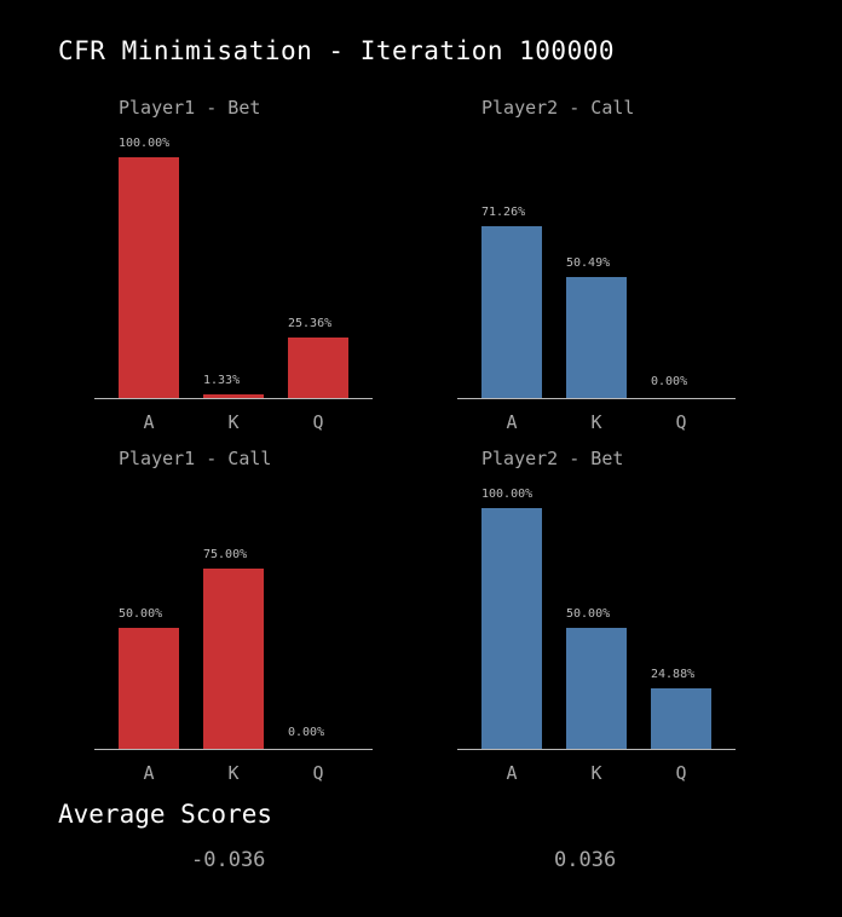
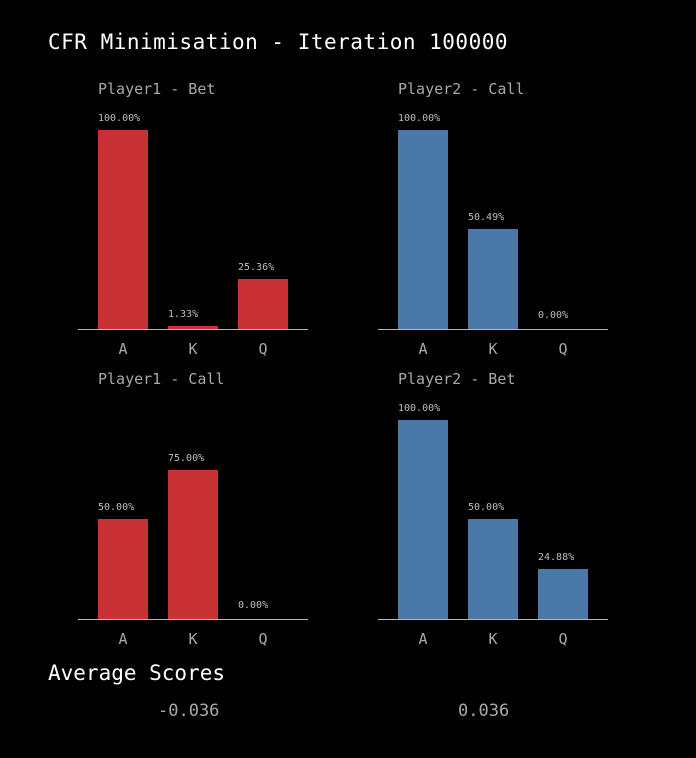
Player2 - Call/A: 71.26% -> 100.00%
